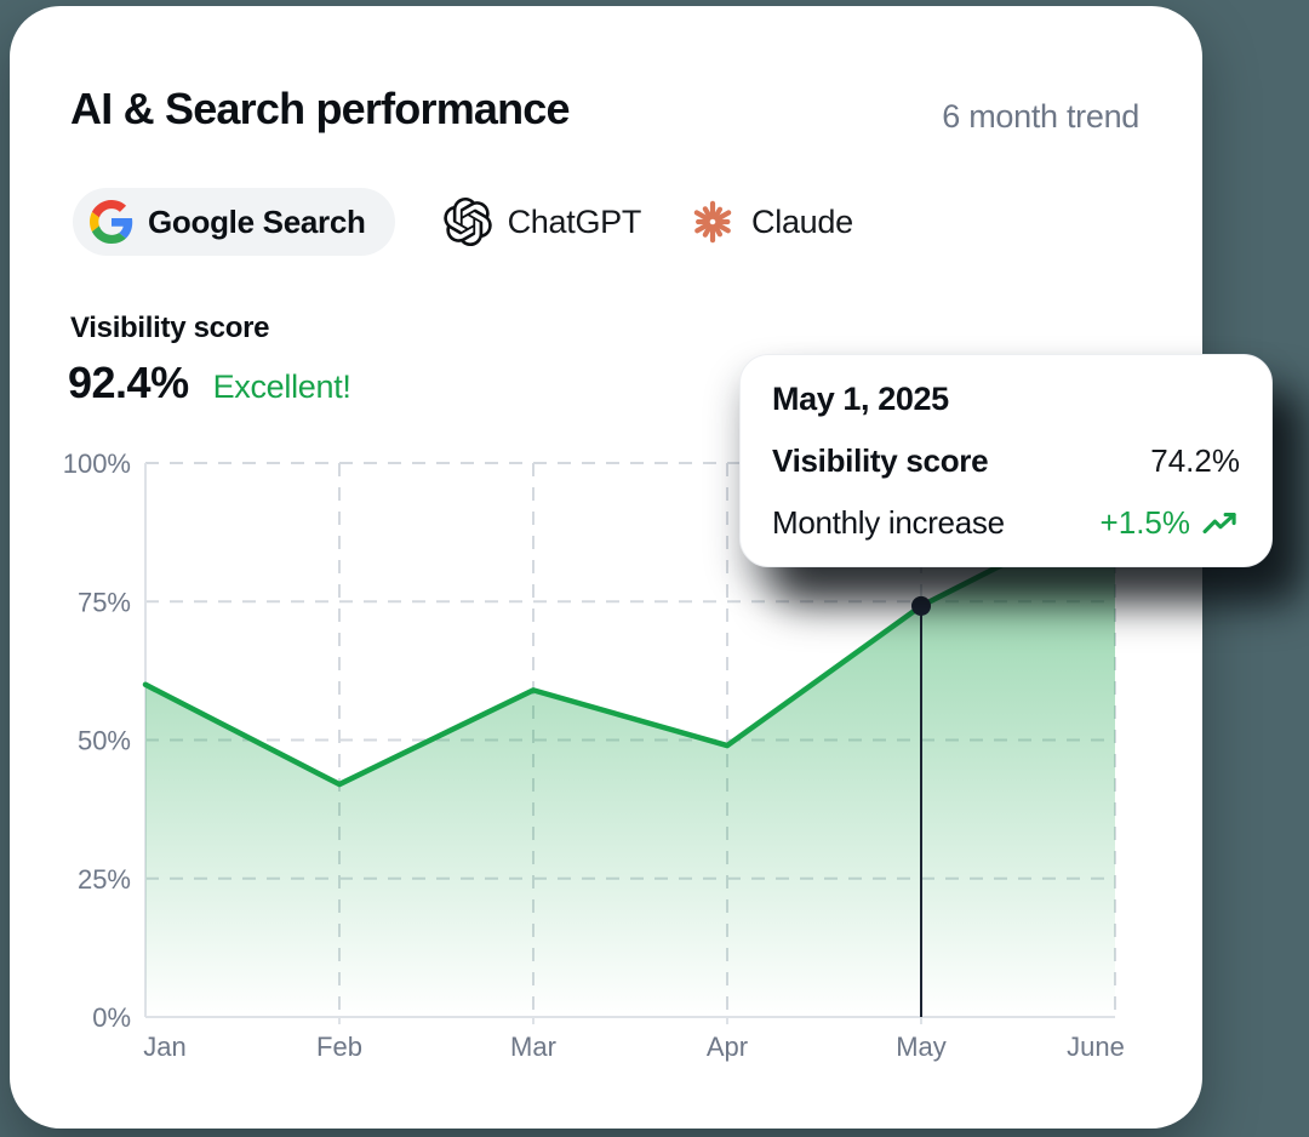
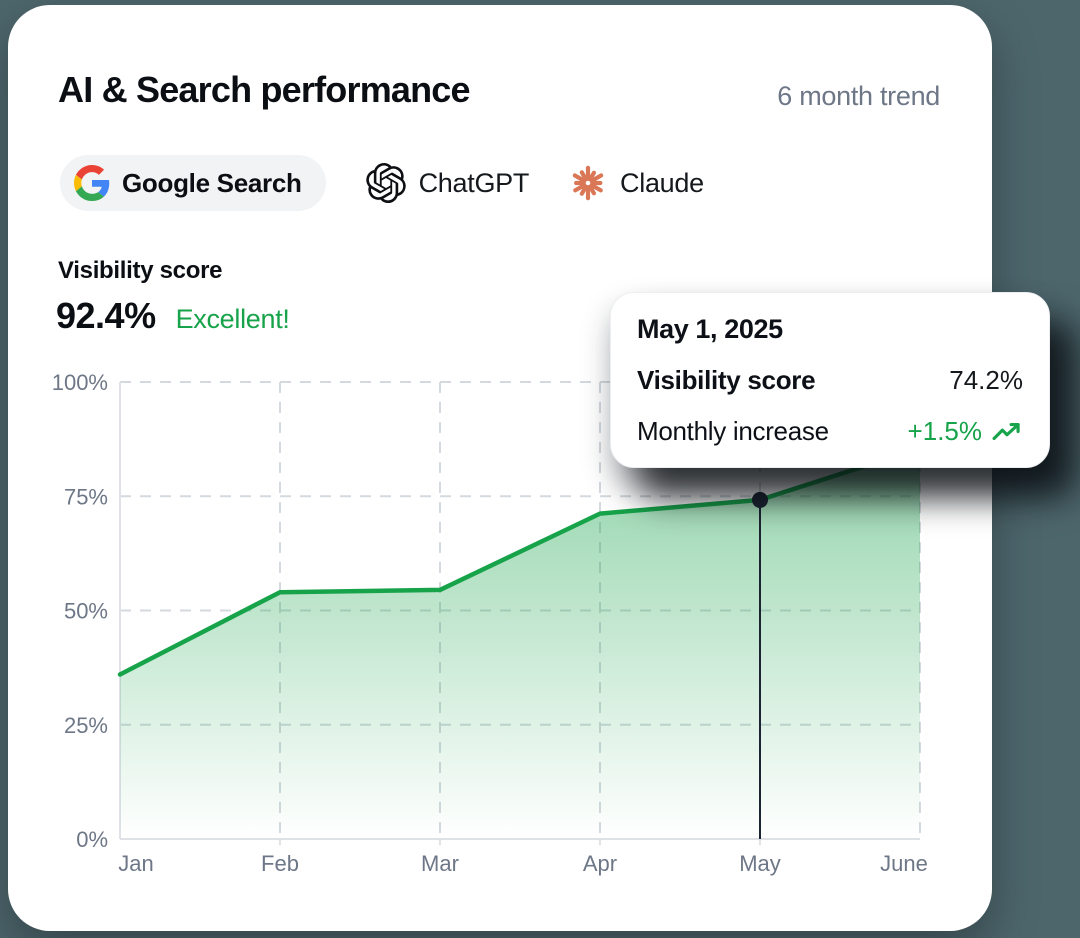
Jan: 60% -> 36%
Feb: 42% -> 54%
Mar: 59% -> 54%
Apr: 49% -> 71%
June: 92% -> 86%
